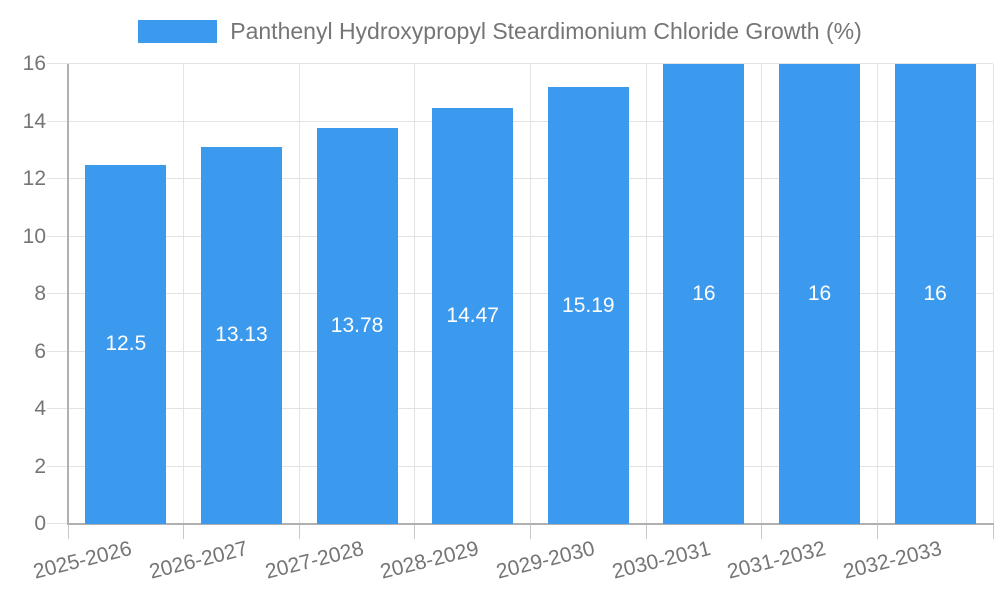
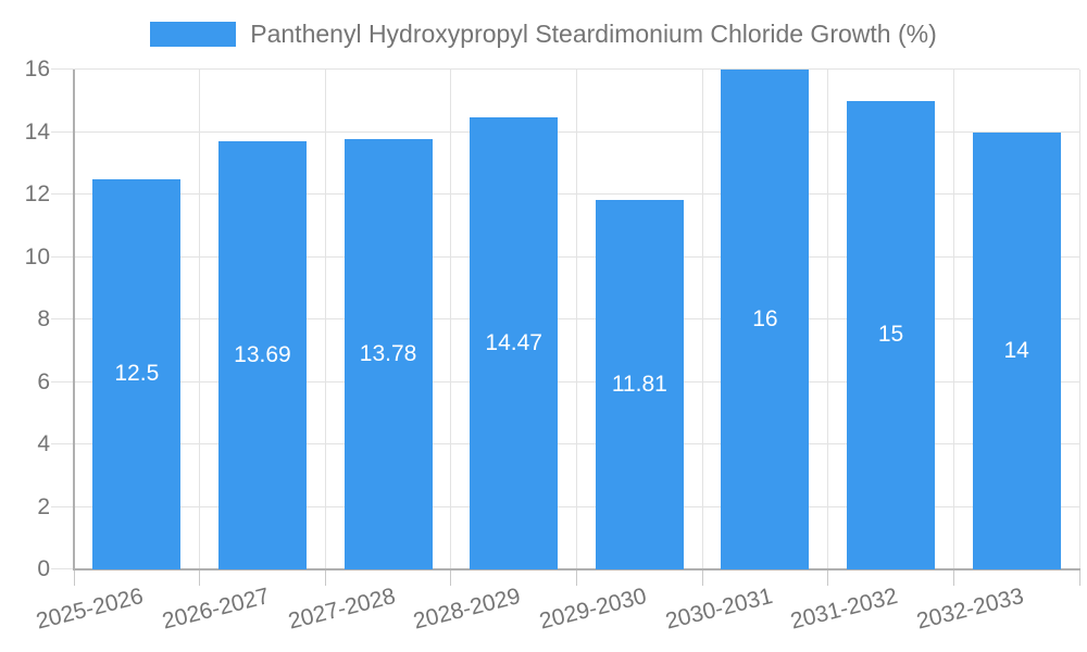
2026-2027: 13.13 -> 13.69
2029-2030: 15.19 -> 11.81
2031-2032: 16 -> 15
2032-2033: 16 -> 14
